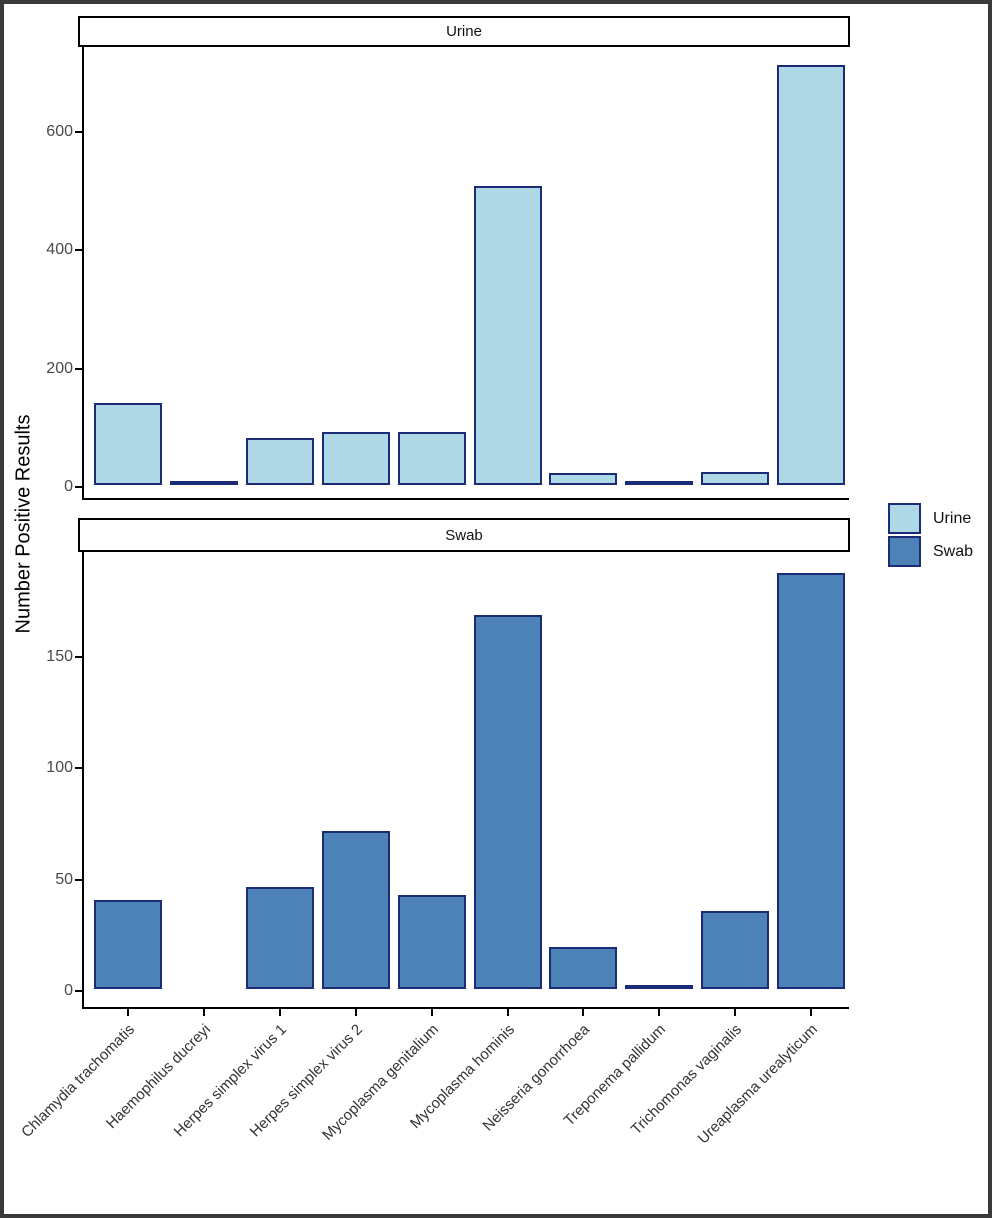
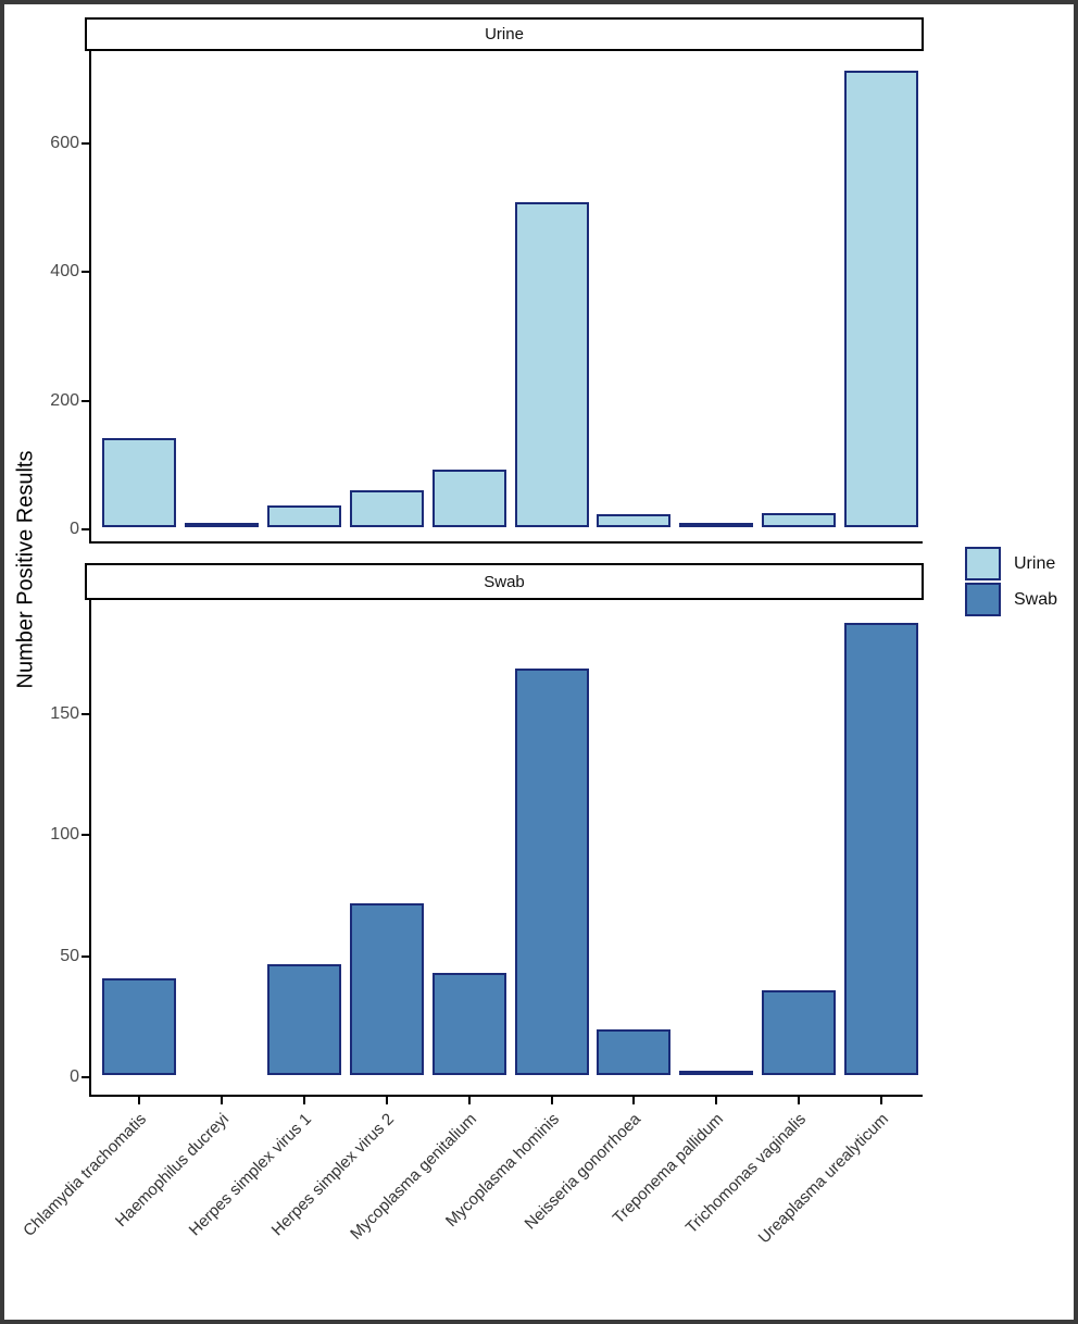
Urine/Herpes simplex virus 1: 80 -> 30
Urine/Herpes simplex virus 2: 90 -> 60
